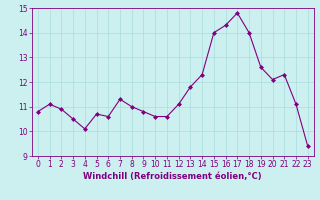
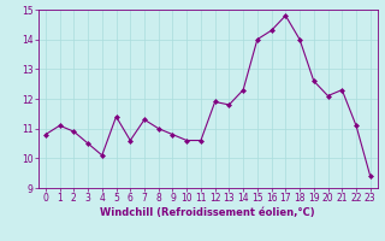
5: 10.7 -> 11.4
12: 11.1 -> 11.9
